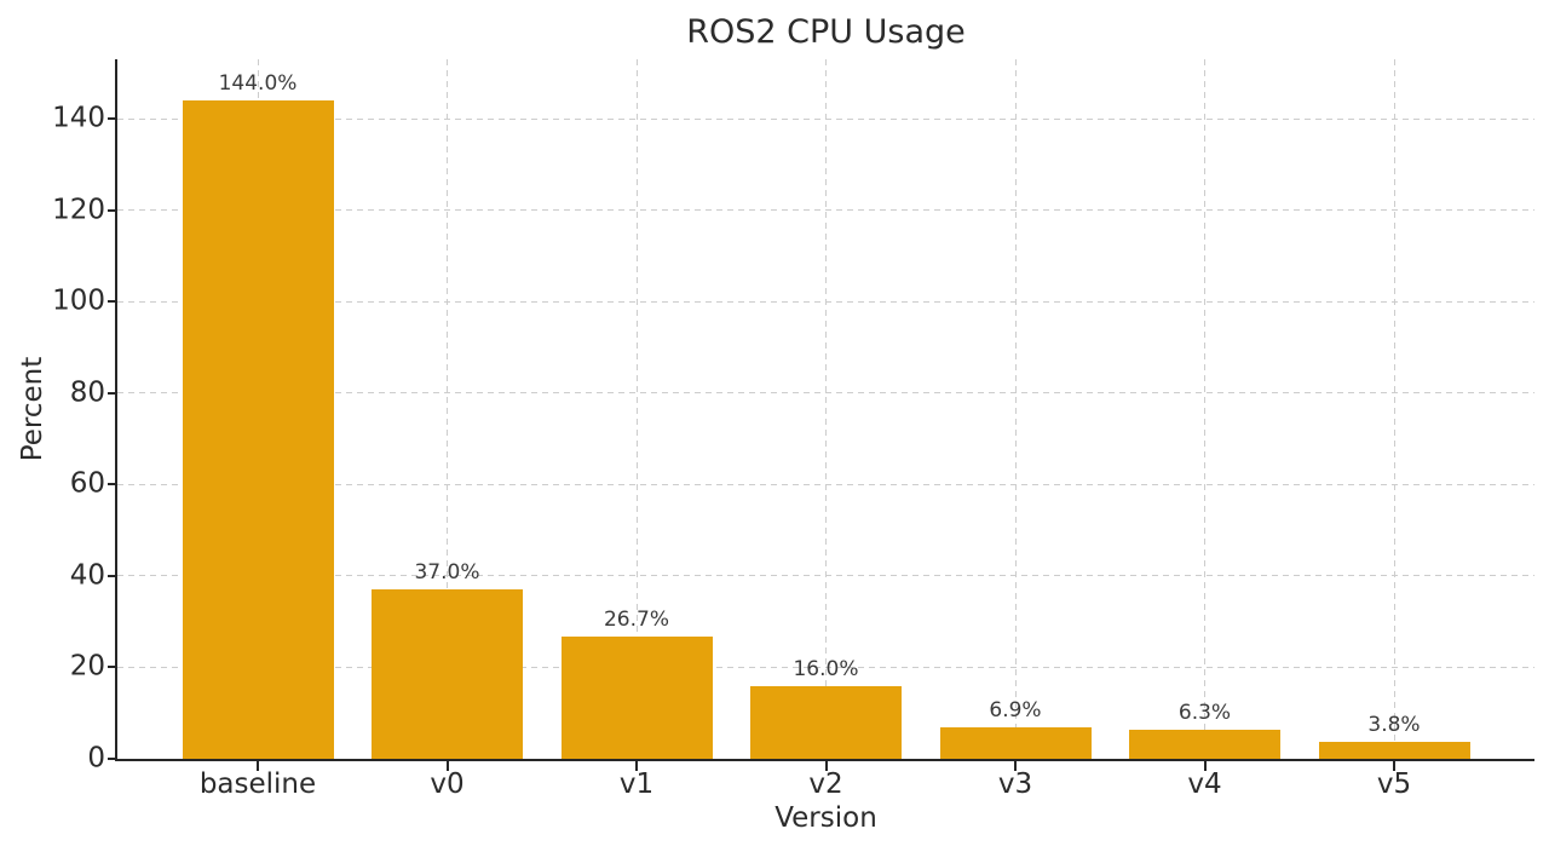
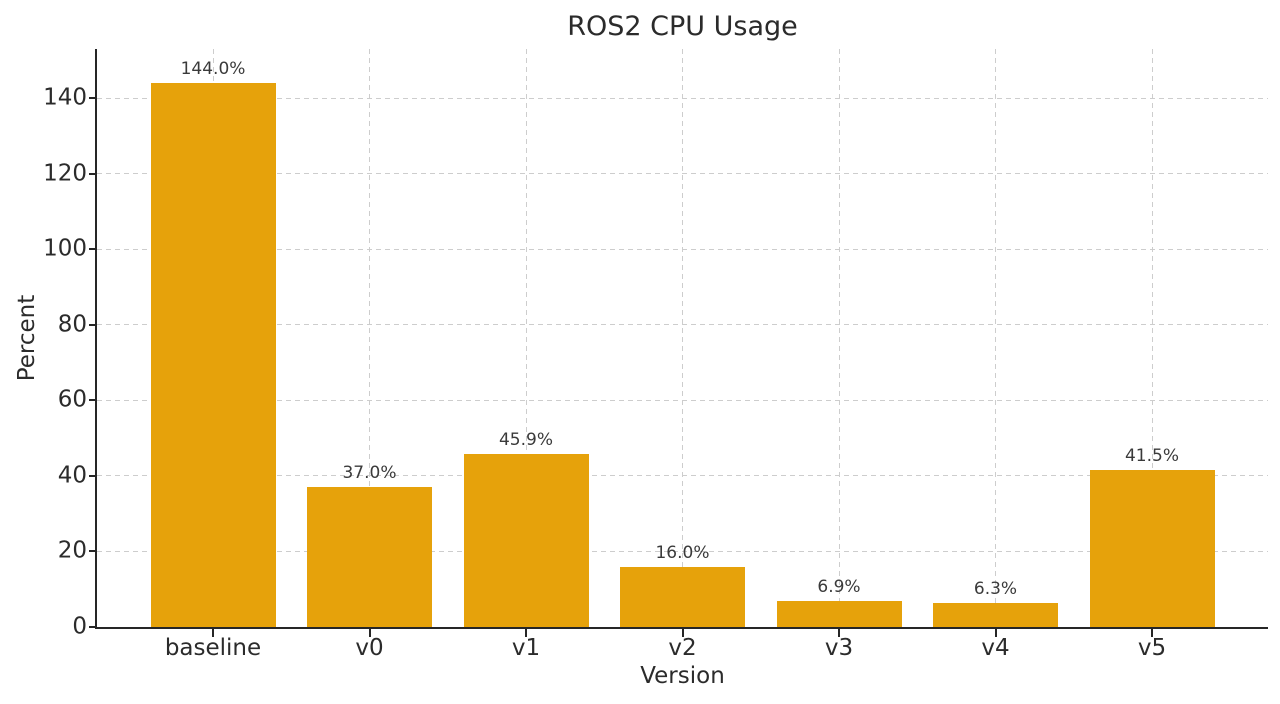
v1: 26.7% -> 45.9%
v5: 3.8% -> 41.5%
